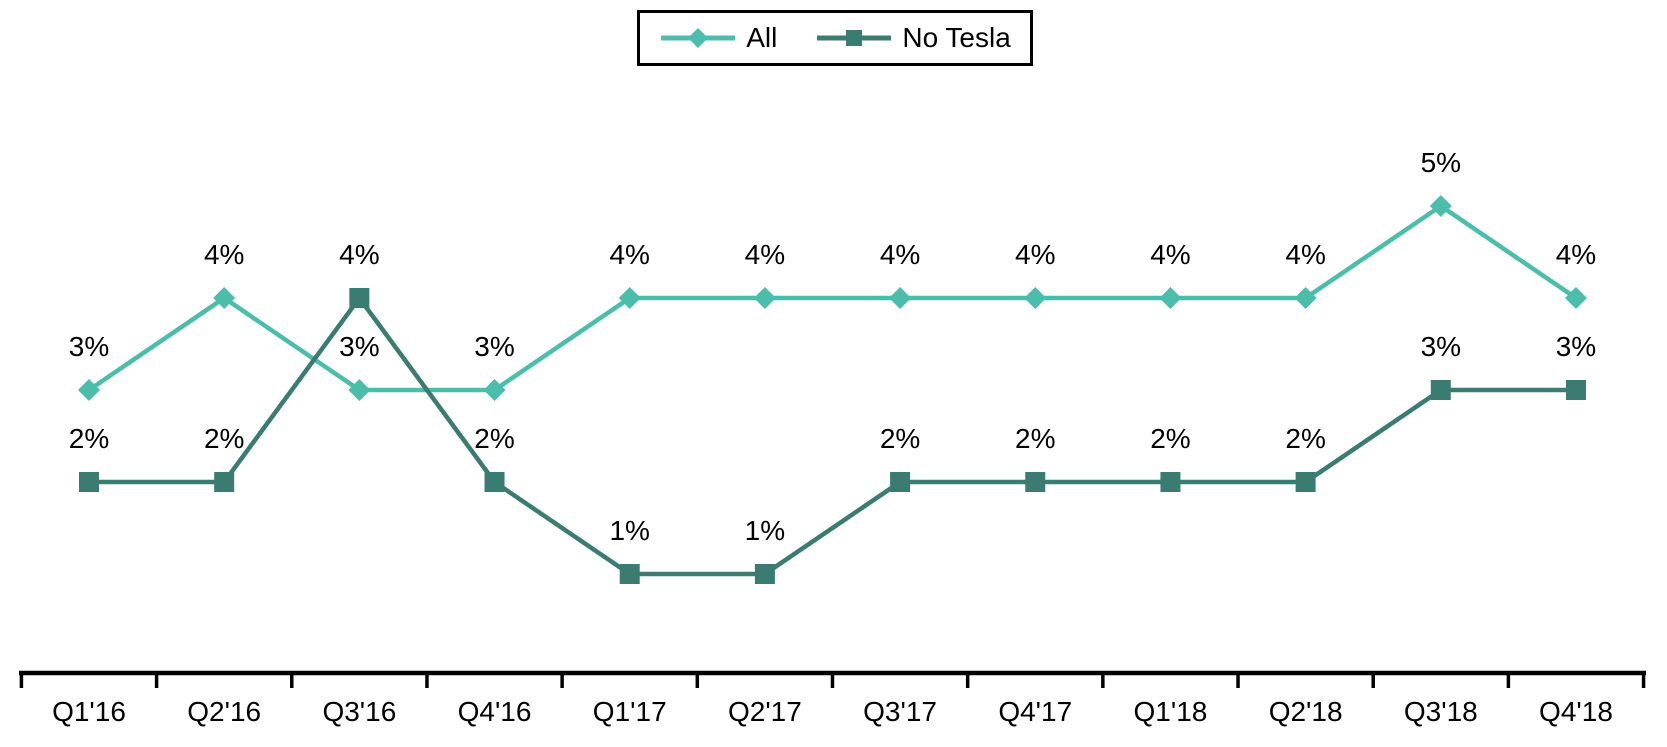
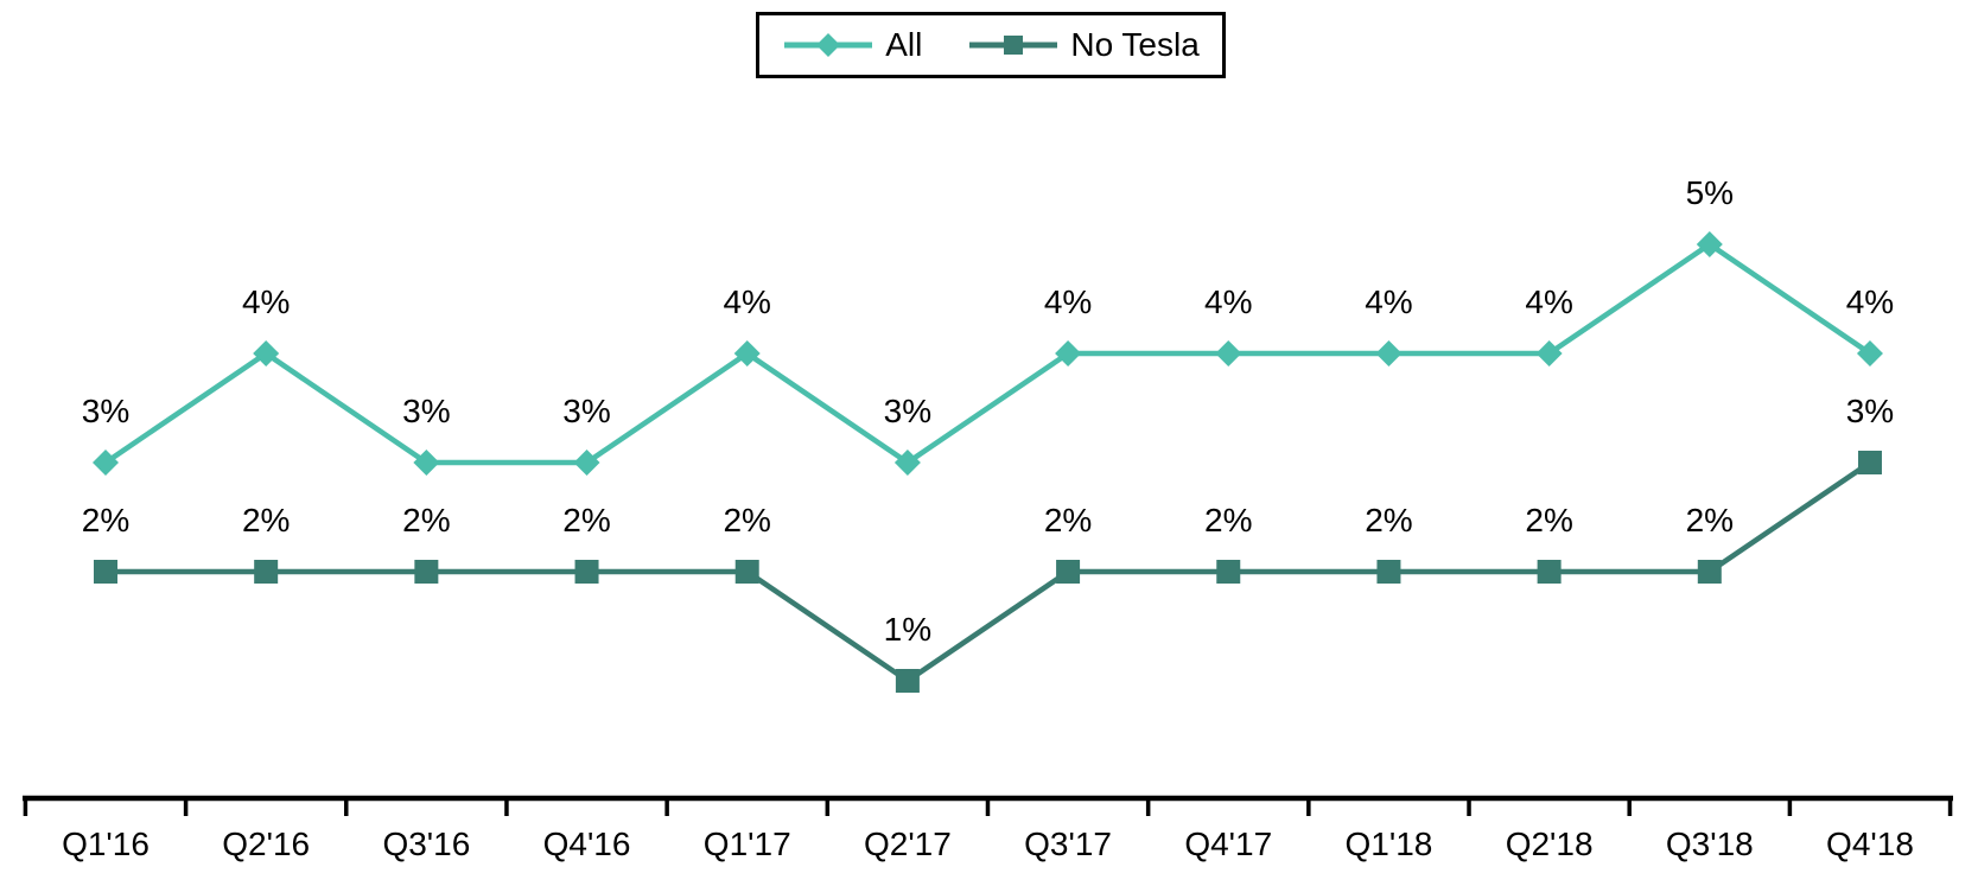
No Tesla/Q3'16: 4% -> 2%
No Tesla/Q1'17: 1% -> 2%
All/Q2'17: 4% -> 3%
No Tesla/Q3'18: 3% -> 2%
